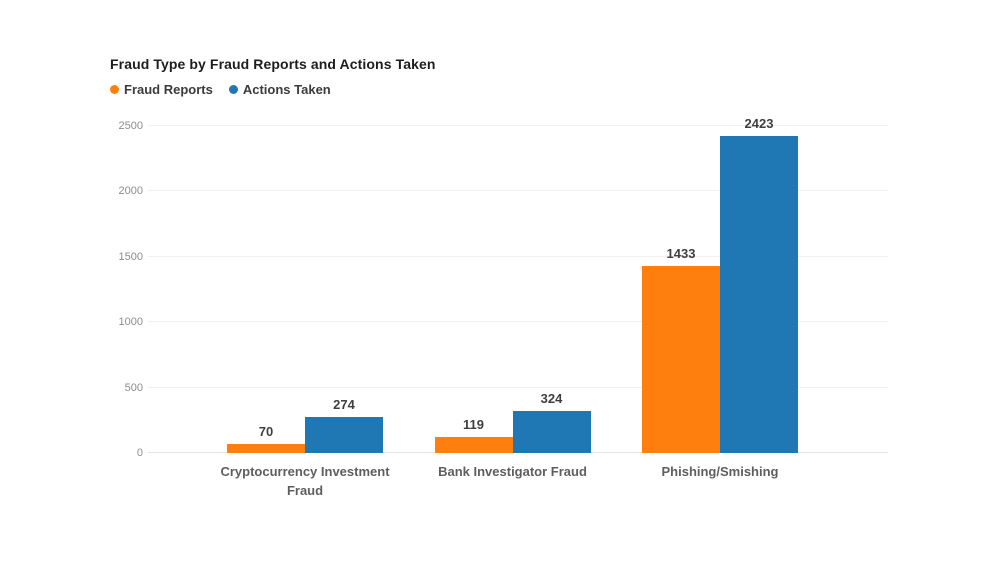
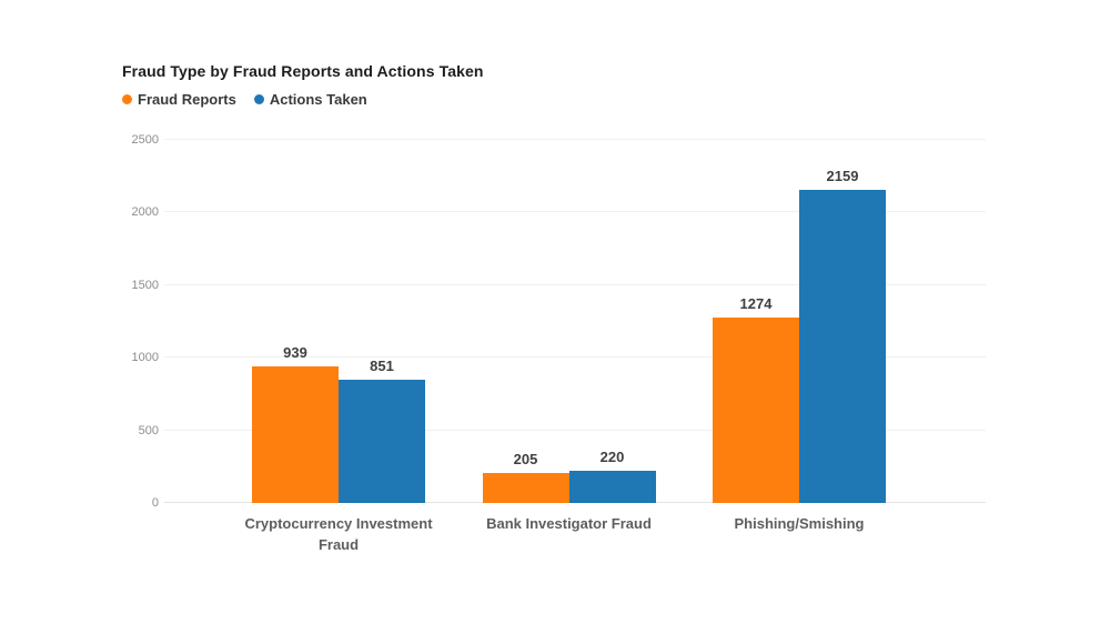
Fraud Reports/Cryptocurrency Investment Fraud: 70 -> 939
Actions Taken/Cryptocurrency Investment Fraud: 274 -> 851
Fraud Reports/Bank Investigator Fraud: 119 -> 205
Actions Taken/Bank Investigator Fraud: 324 -> 220
Fraud Reports/Phishing/Smishing: 1433 -> 1274
Actions Taken/Phishing/Smishing: 2423 -> 2159
